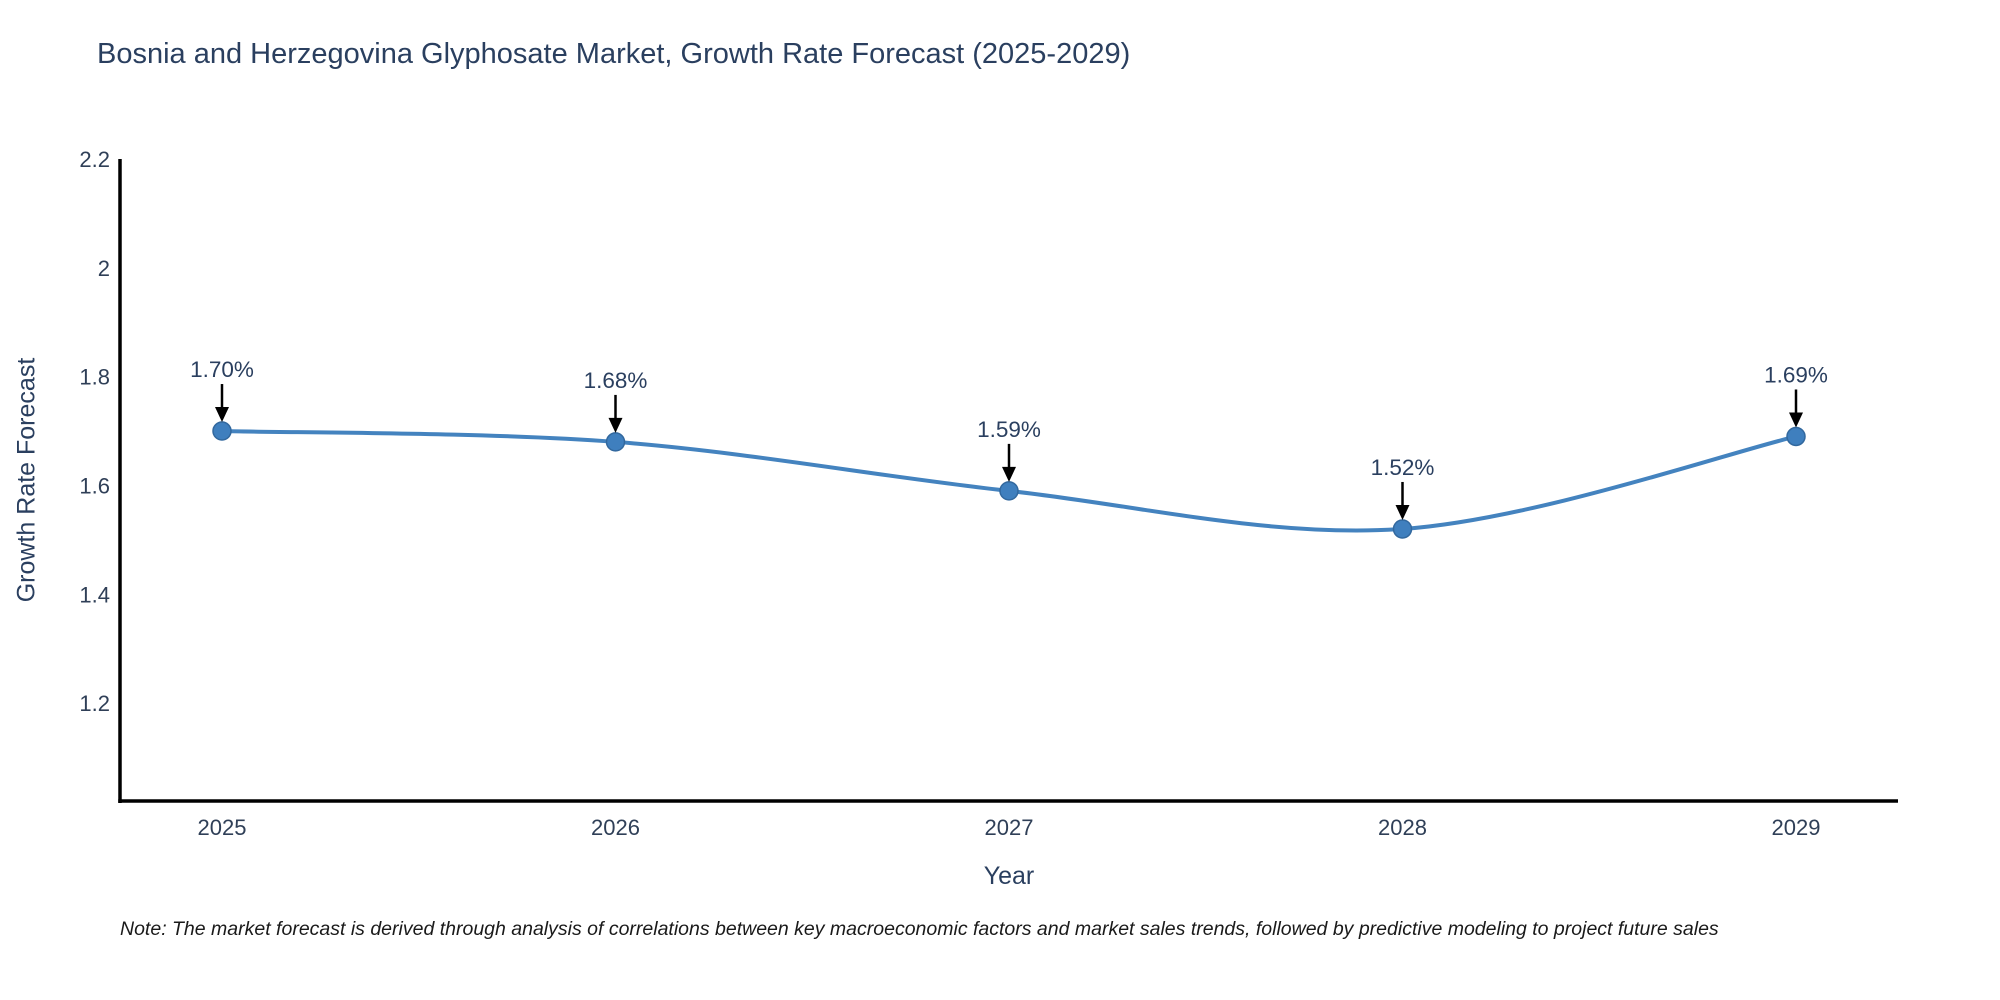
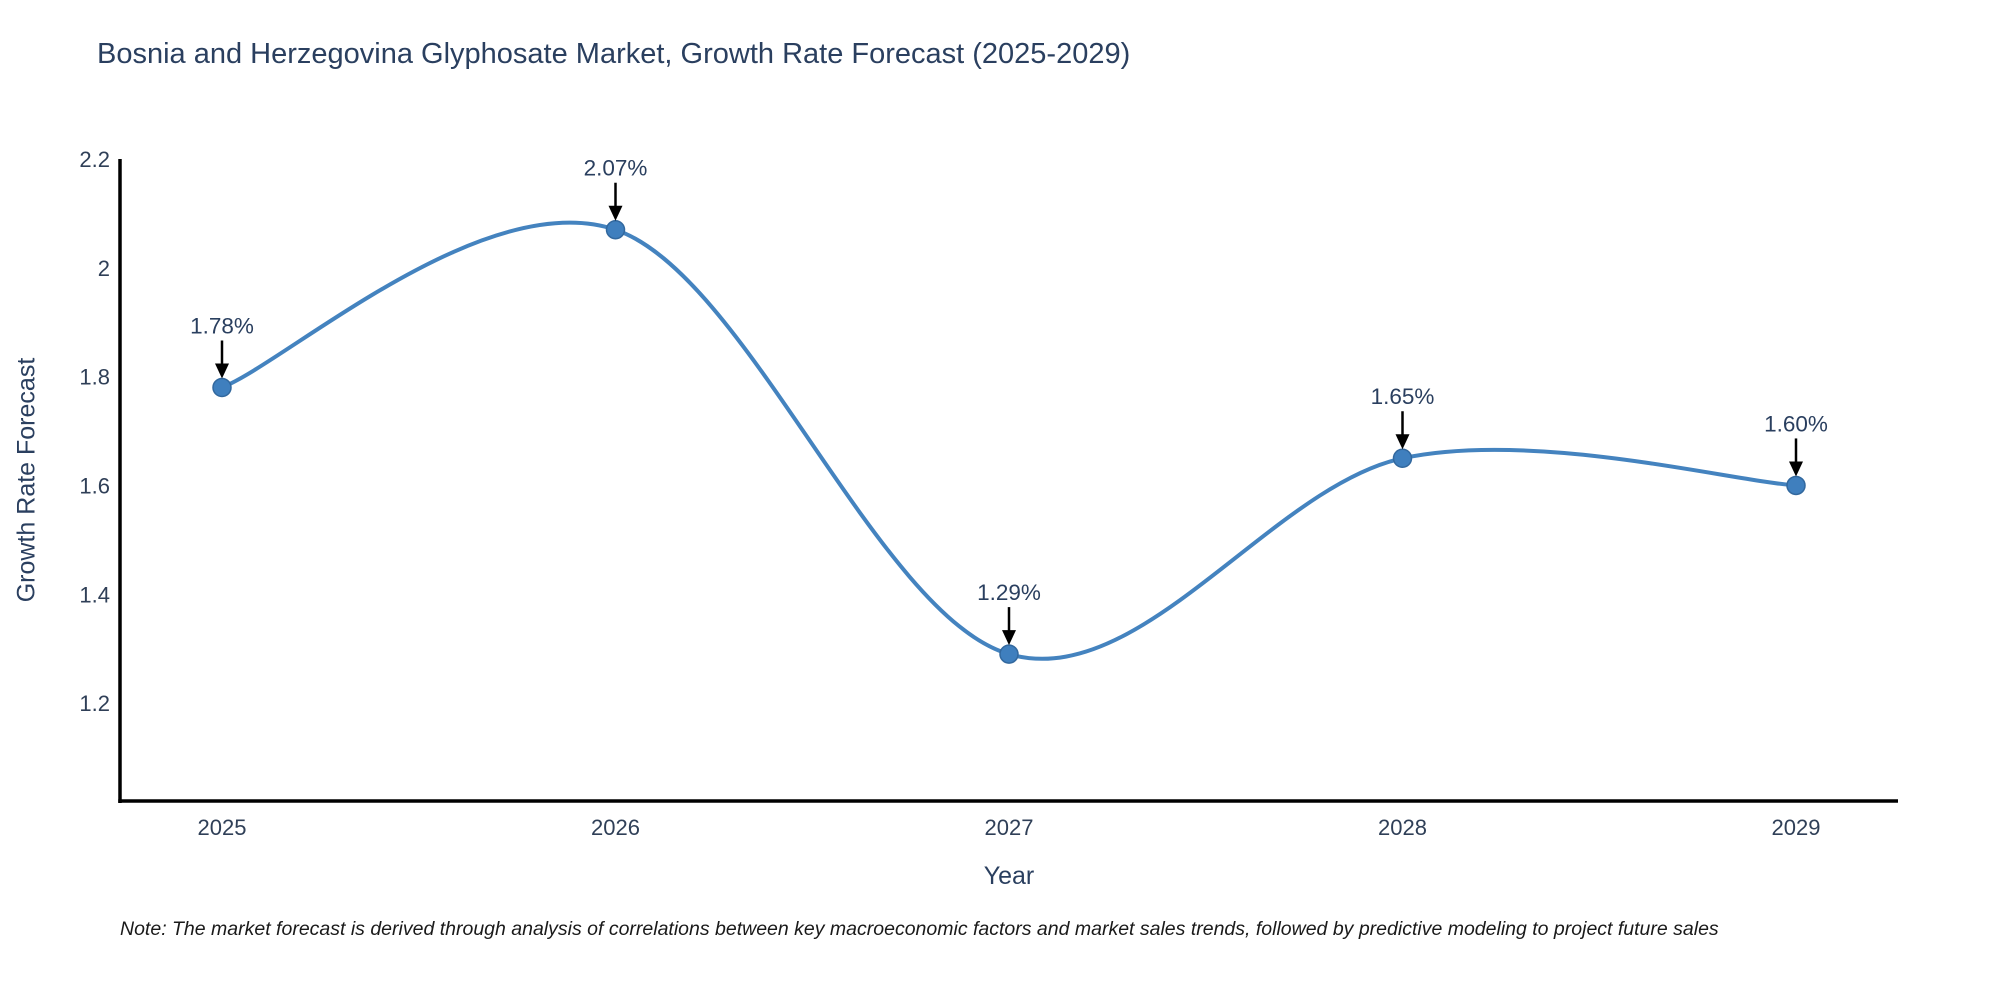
2025: 1.70% -> 1.78%
2026: 1.68% -> 2.07%
2027: 1.59% -> 1.29%
2028: 1.52% -> 1.65%
2029: 1.69% -> 1.60%
